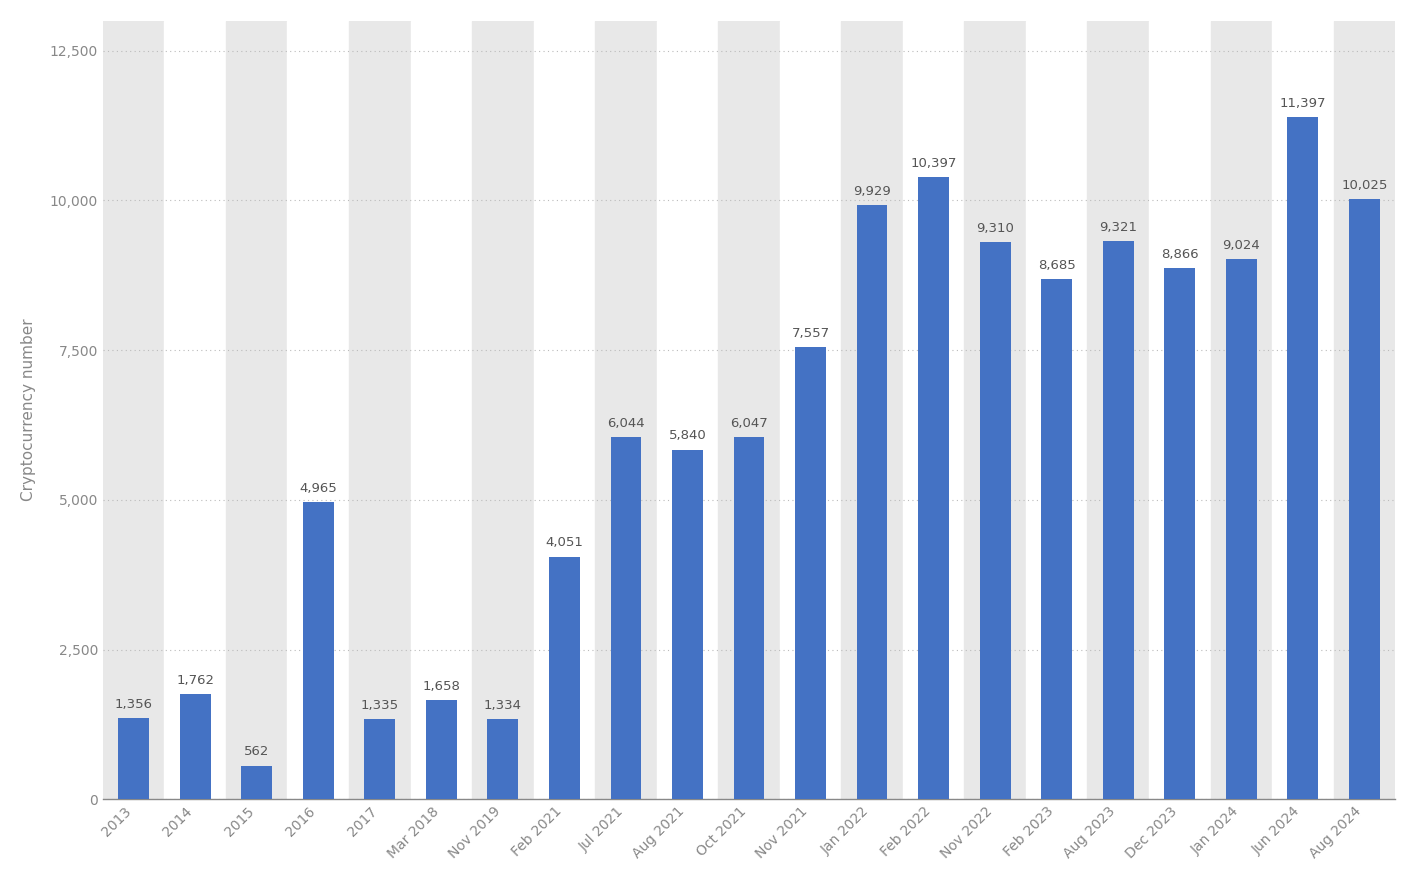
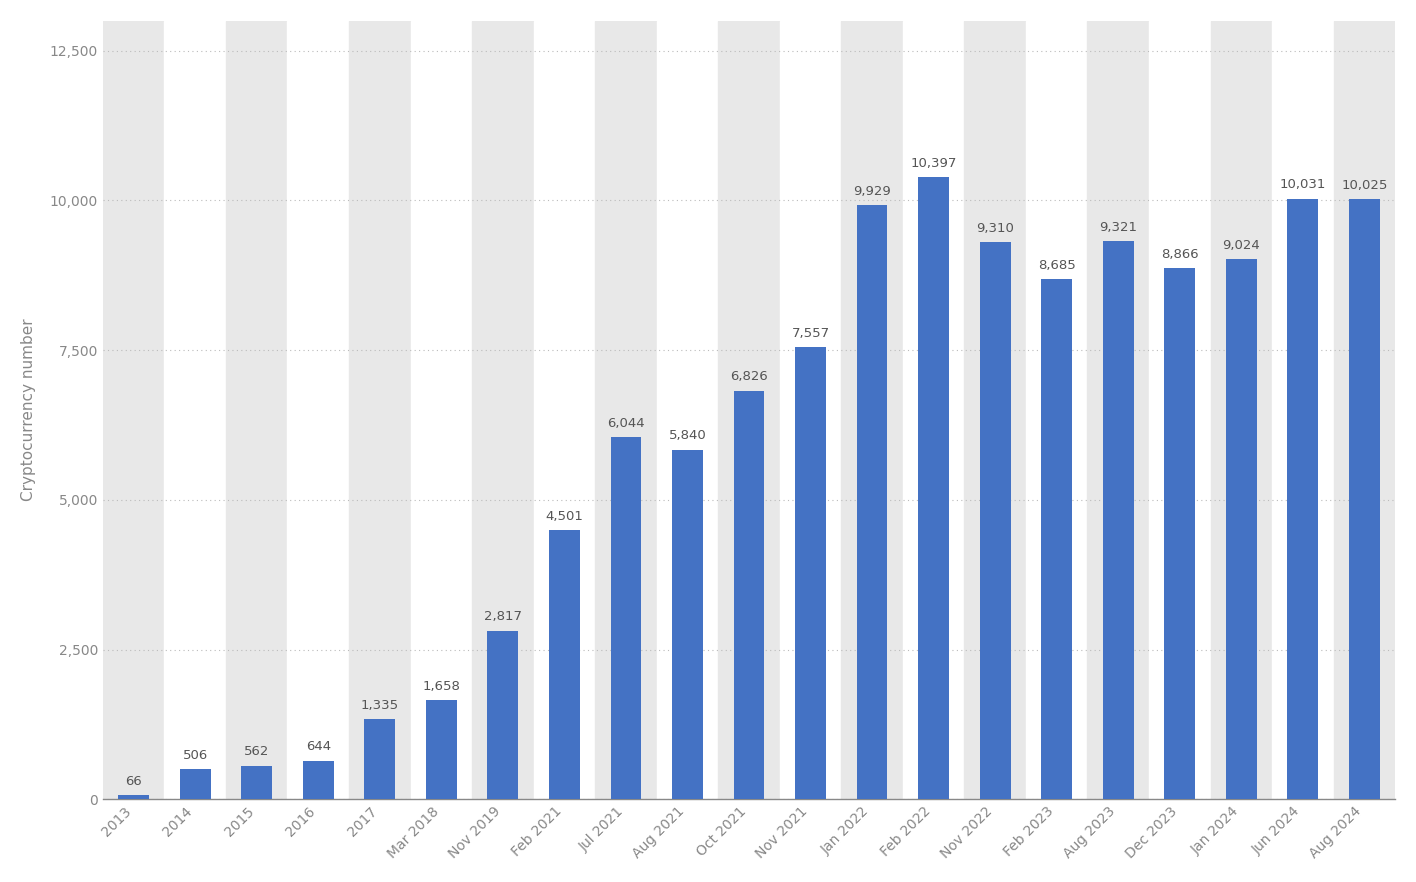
2013: 1,356 -> 66
2014: 1,762 -> 506
2016: 4,965 -> 644
Nov 2019: 1,334 -> 2,817
Feb 2021: 4,051 -> 4,501
Oct 2021: 6,047 -> 6,826
Jun 2024: 11,397 -> 10,031
